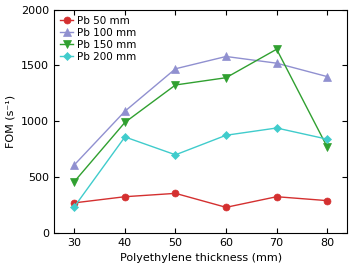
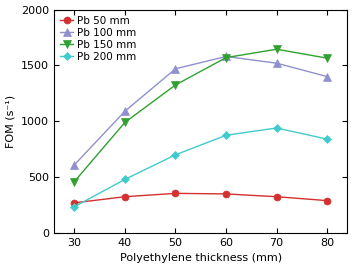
Pb 200 mm/40: 860 -> 480
Pb 50 mm/60: 230 -> 350
Pb 150 mm/60: 1390 -> 1570
Pb 150 mm/80: 770 -> 1560
